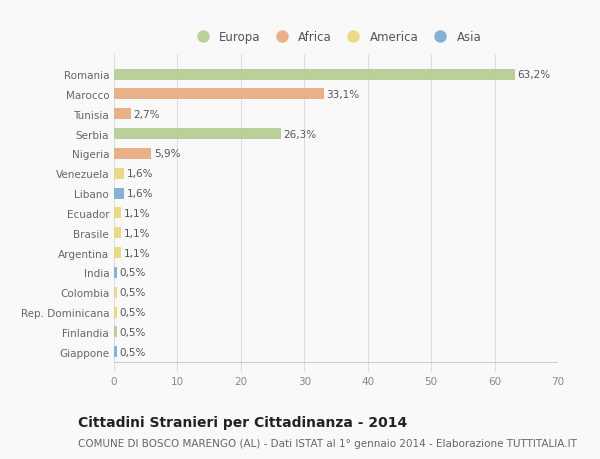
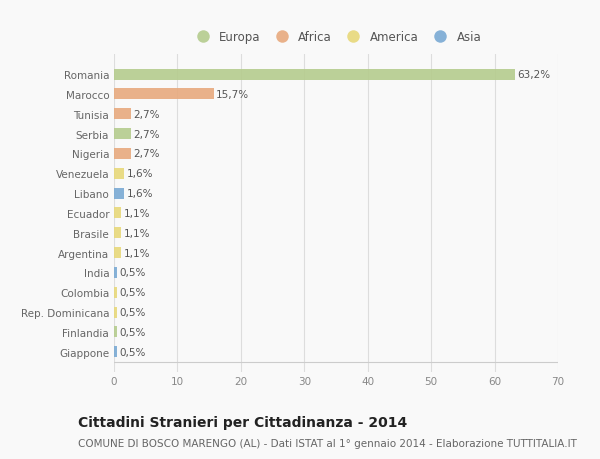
Marocco: 33,1% -> 15,7%
Serbia: 26,3% -> 2,7%
Nigeria: 5,9% -> 2,7%
